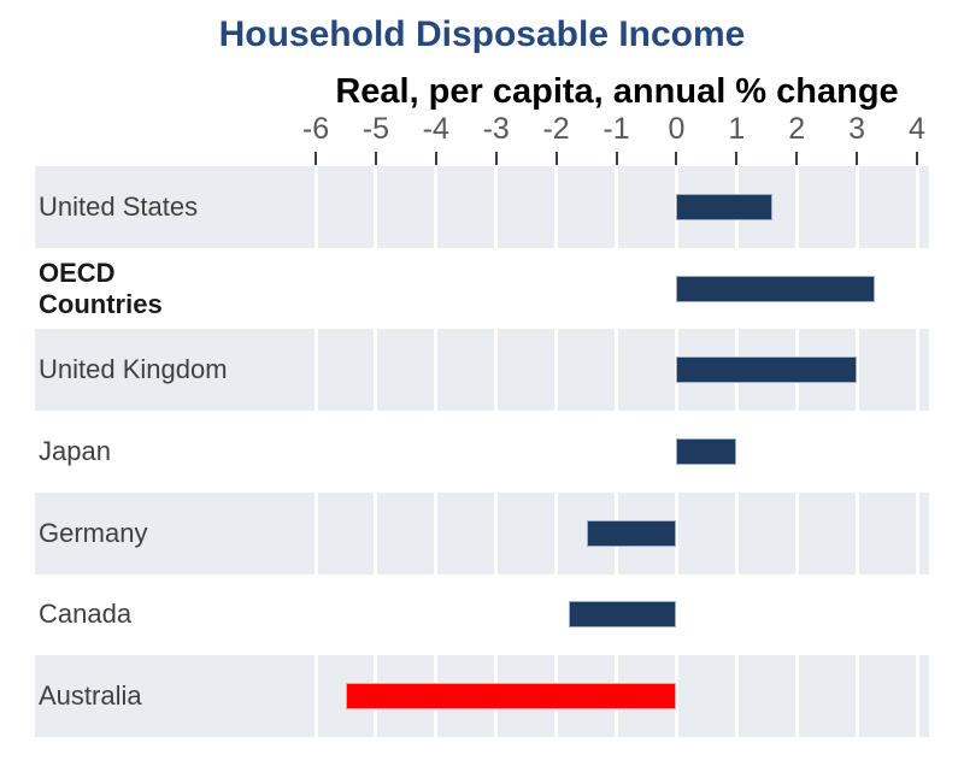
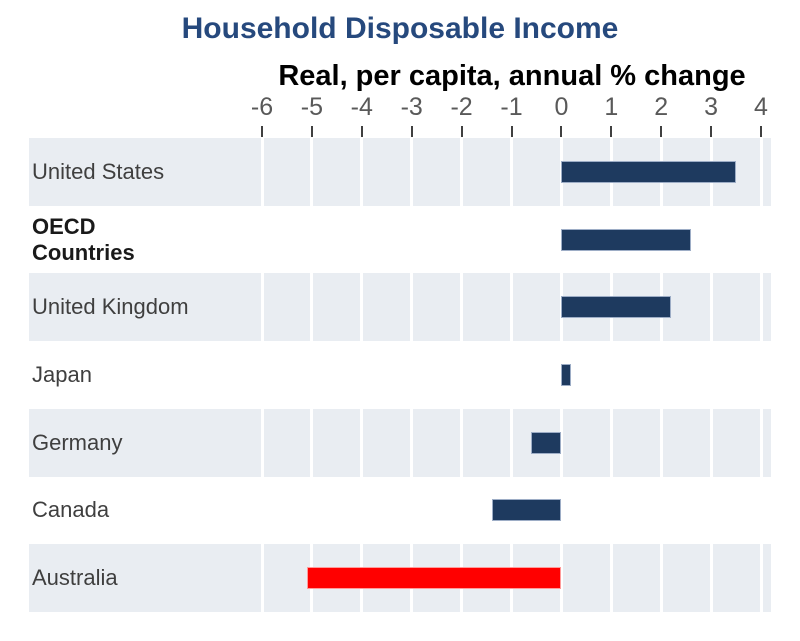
United States: 1.6 -> 3.5
OECD Countries: 3.3 -> 2.6
United Kingdom: 3.0 -> 2.2
Japan: 1.0 -> 0.2
Germany: -1.5 -> -0.6
Canada: -1.8 -> -1.4
Australia: -5.5 -> -5.1
